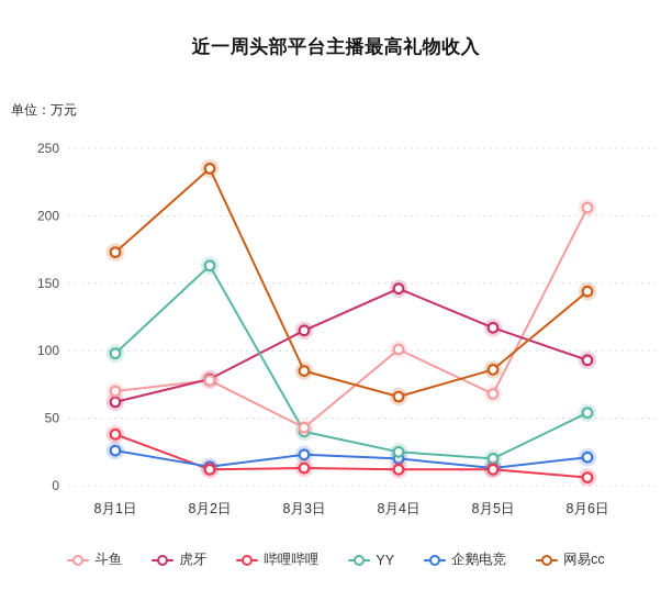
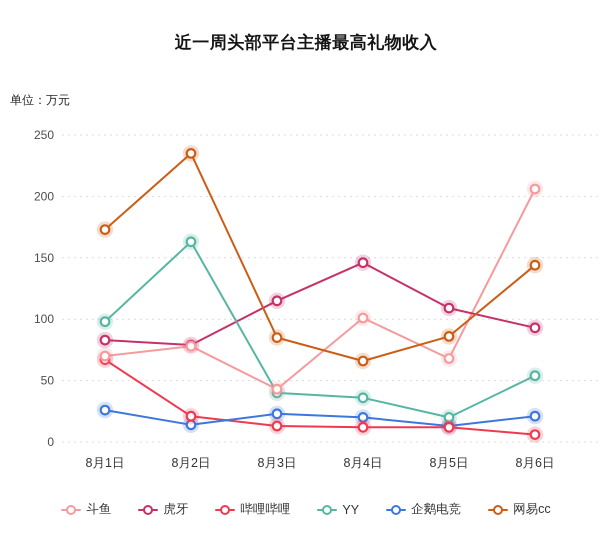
虎牙/8月1日: 62 -> 83
哔哩哔哩/8月1日: 38 -> 67
哔哩哔哩/8月2日: 12 -> 21
YY/8月4日: 25 -> 36
虎牙/8月5日: 117 -> 109
